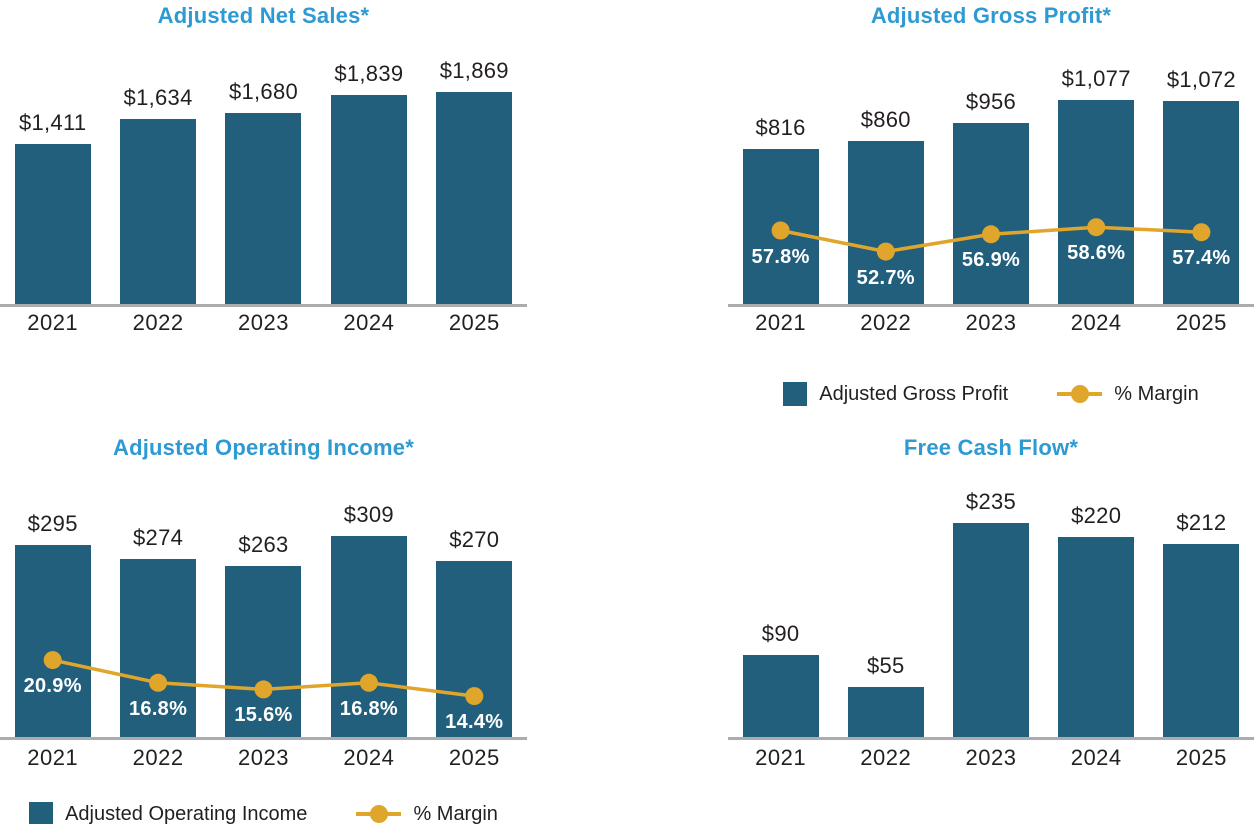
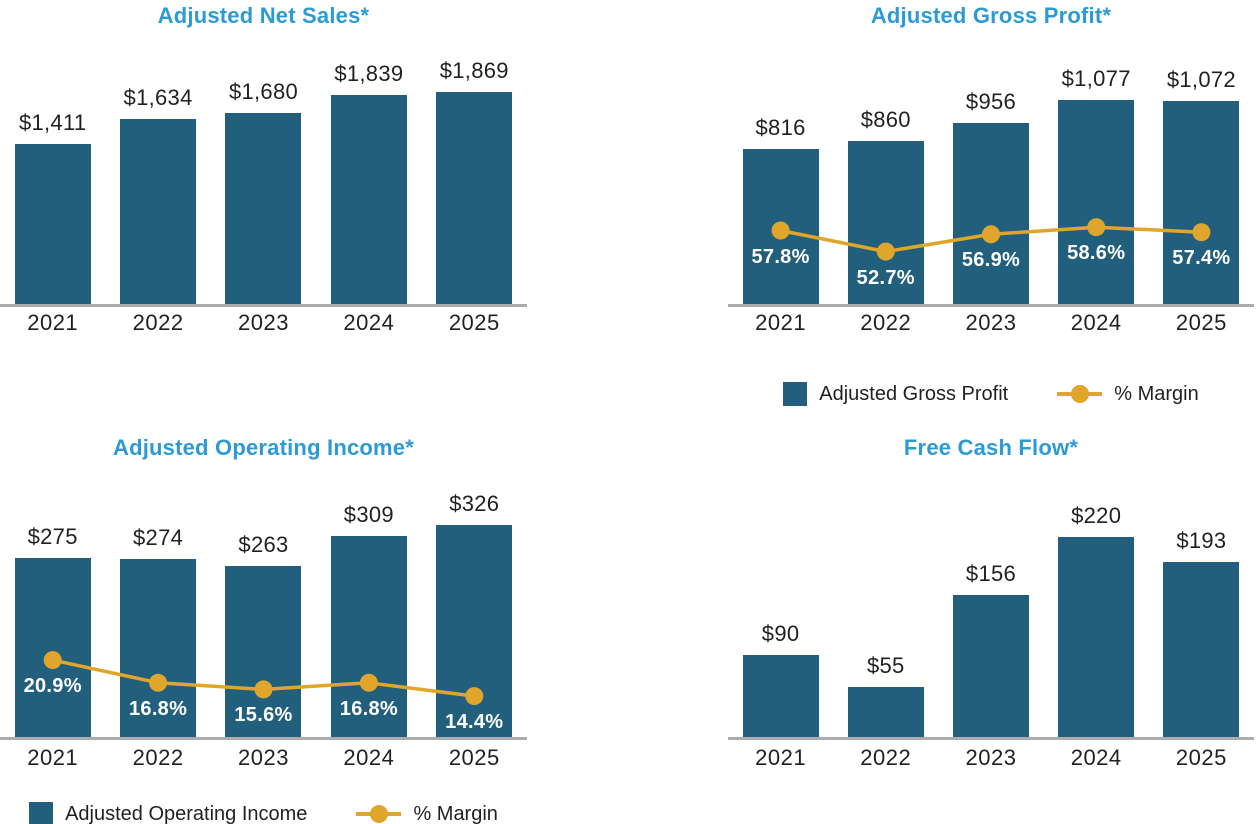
Adjusted Operating Income*/2021: $295 -> $275
Adjusted Operating Income*/2025: $270 -> $326
Free Cash Flow*/2023: $235 -> $156
Free Cash Flow*/2025: $212 -> $193
